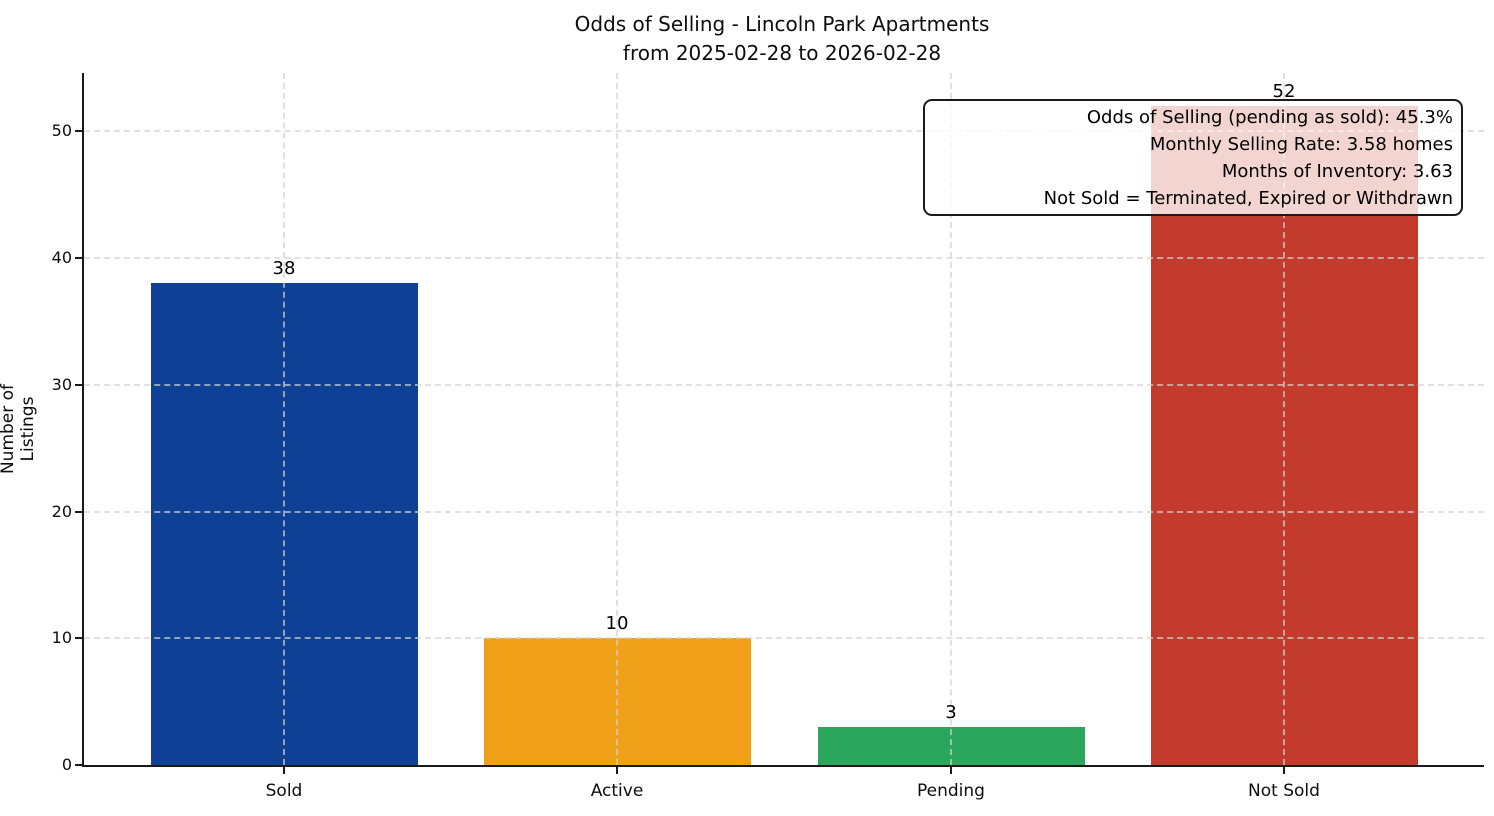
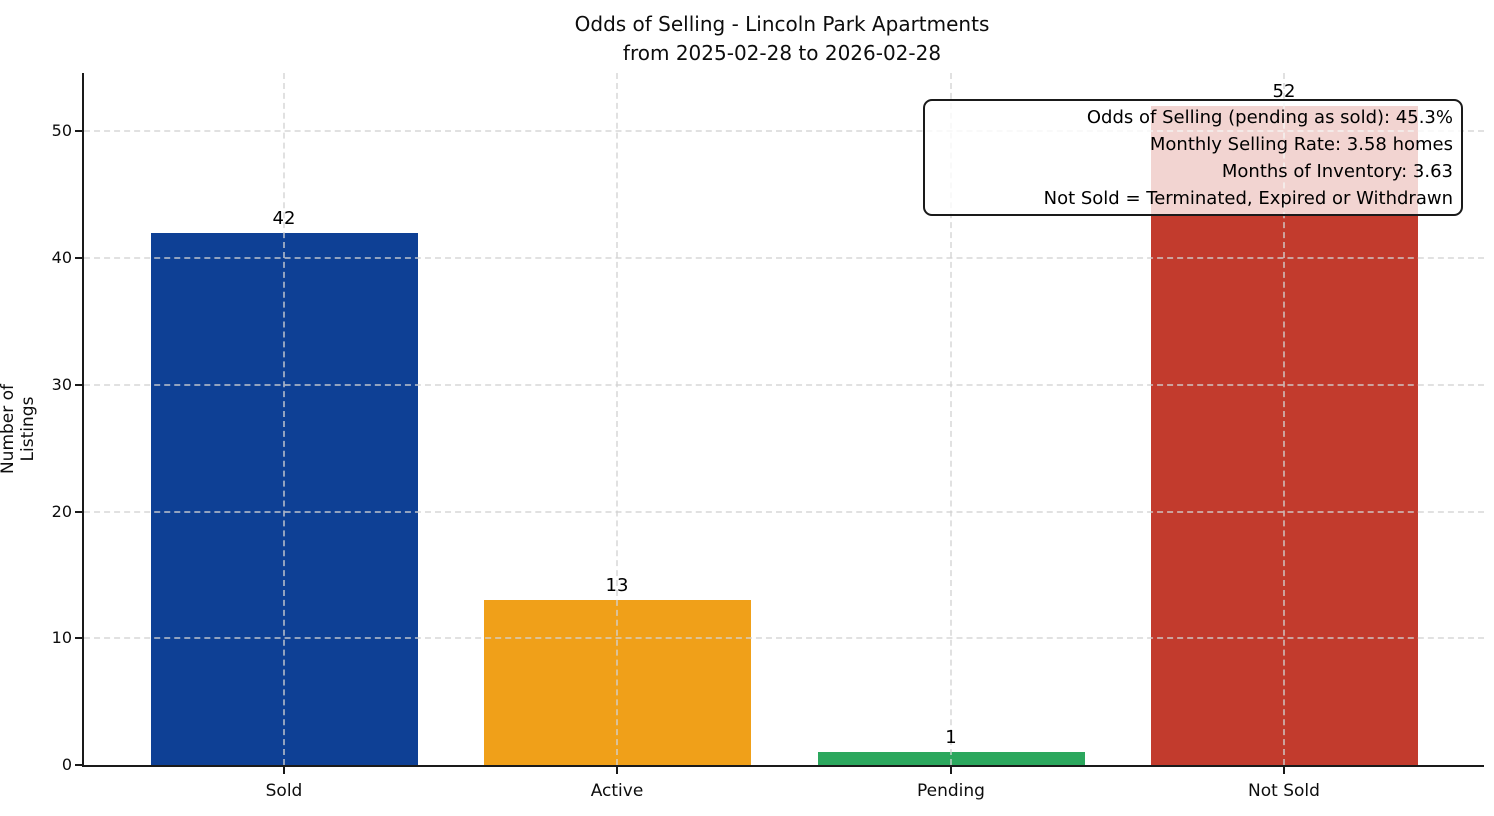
Sold: 38 -> 42
Active: 10 -> 13
Pending: 3 -> 1
